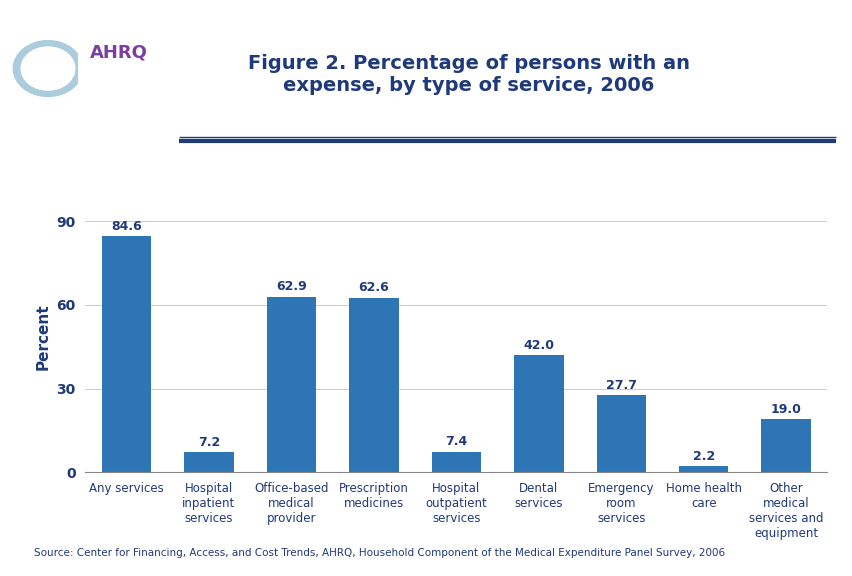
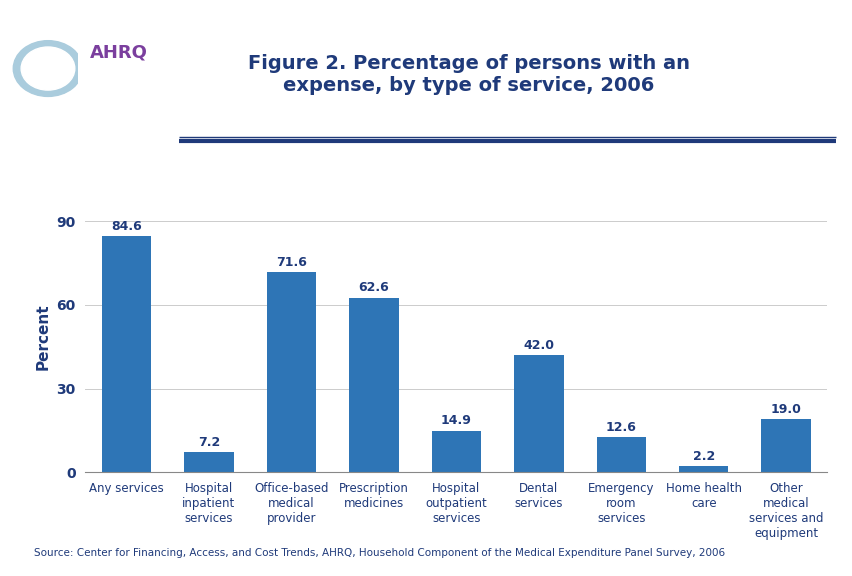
Office-based medical provider: 62.9 -> 71.6
Hospital outpatient services: 7.4 -> 14.9
Emergency room services: 27.7 -> 12.6
